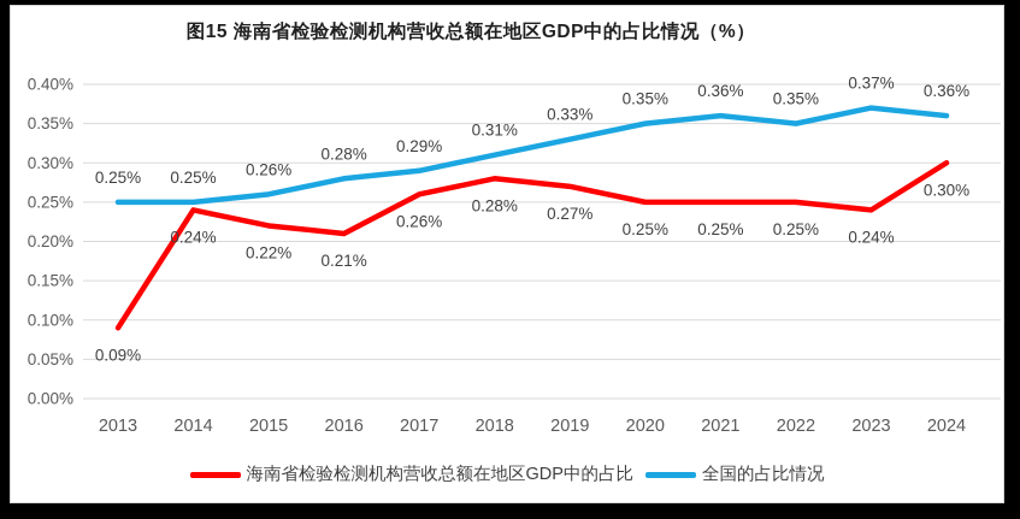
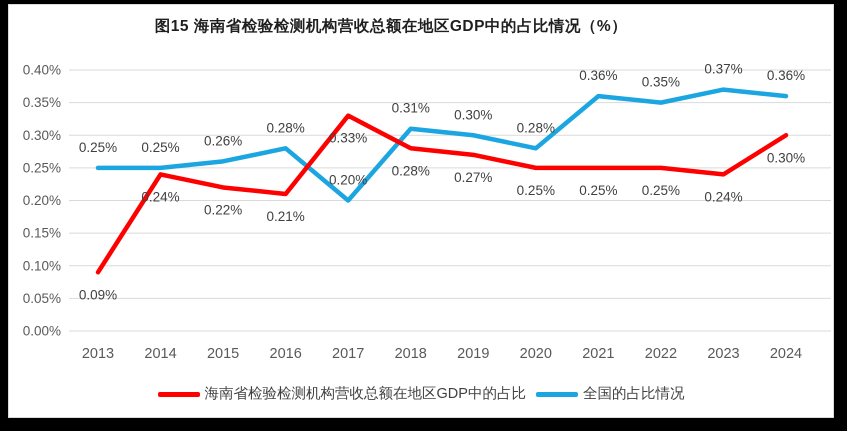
海南省检验检测机构营收总额在地区GDP中的占比/2017: 0.26% -> 0.33%
全国的占比情况/2017: 0.29% -> 0.20%
全国的占比情况/2019: 0.33% -> 0.30%
全国的占比情况/2020: 0.35% -> 0.28%
